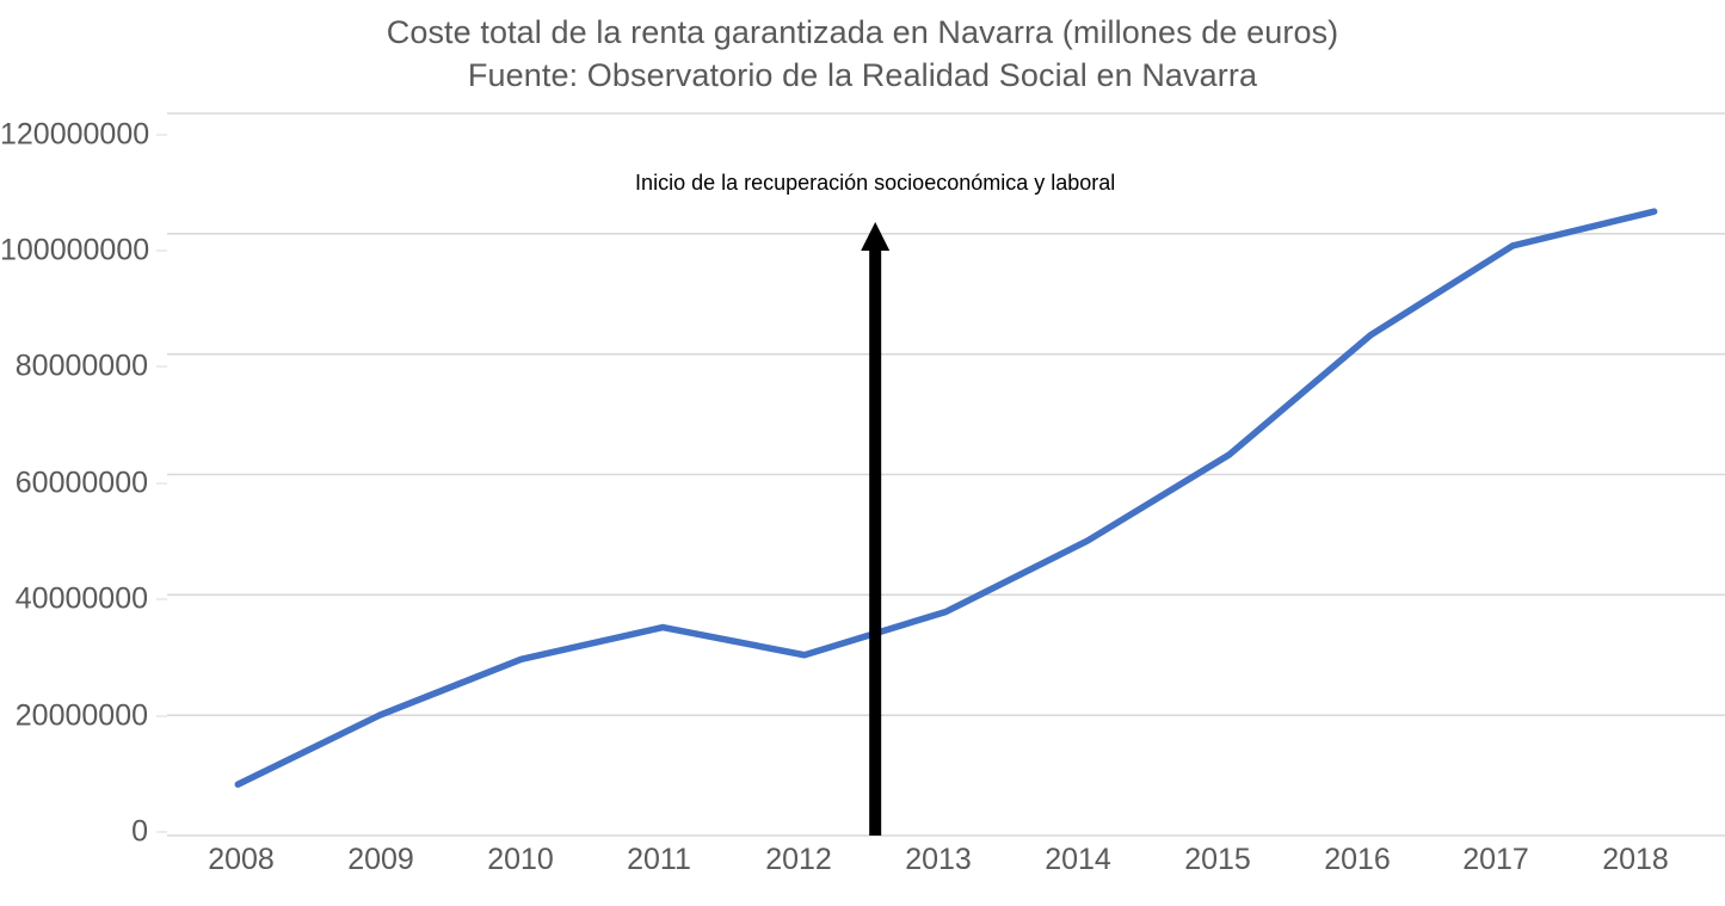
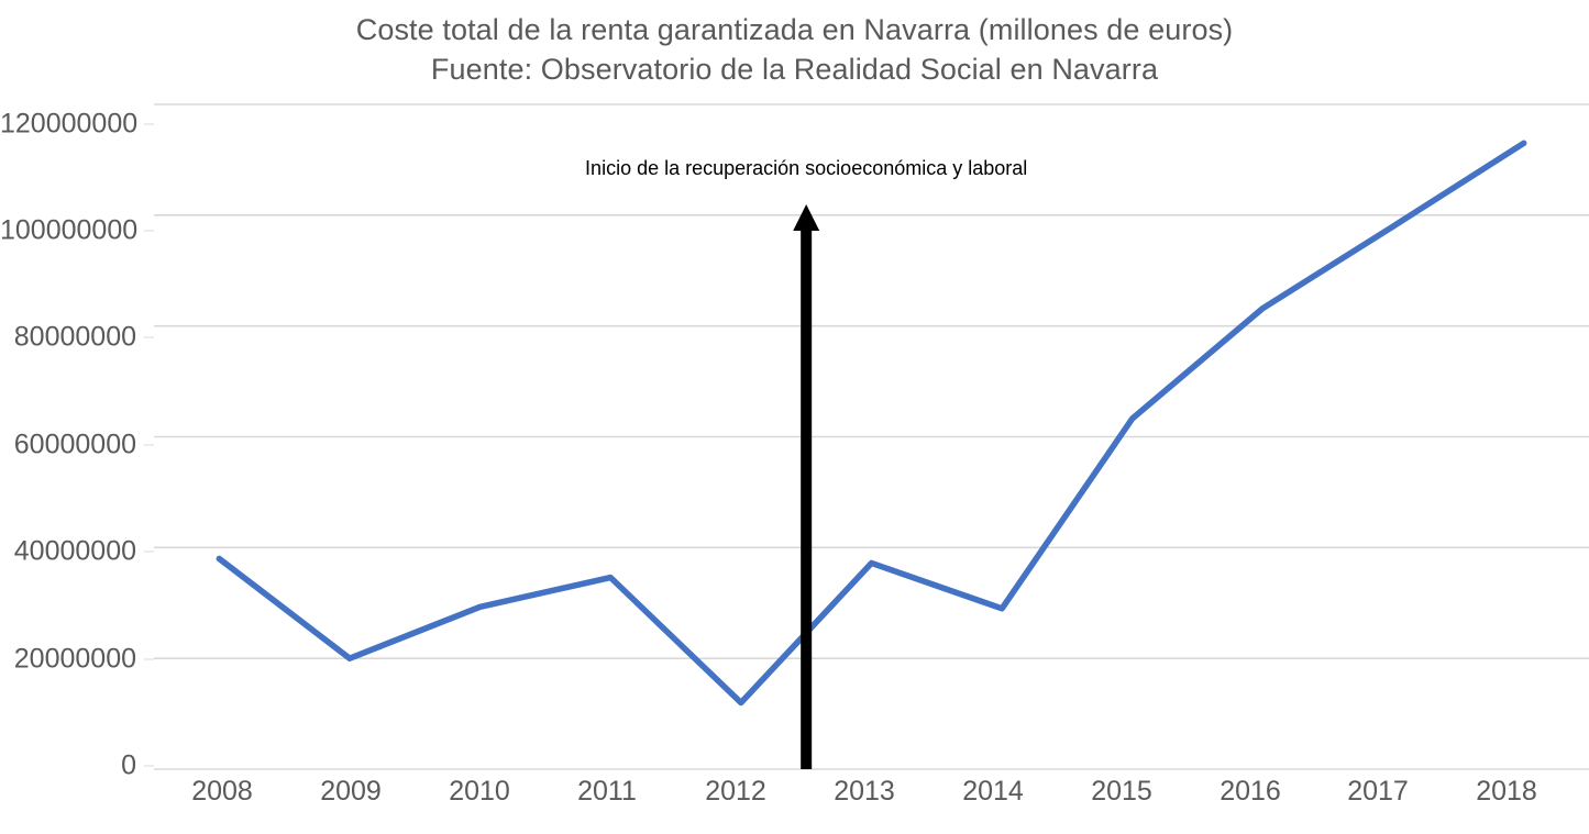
2008: 8000000 -> 38000000
2012: 30000000 -> 12000000
2014: 49000000 -> 29000000
2018: 104000000 -> 113000000
